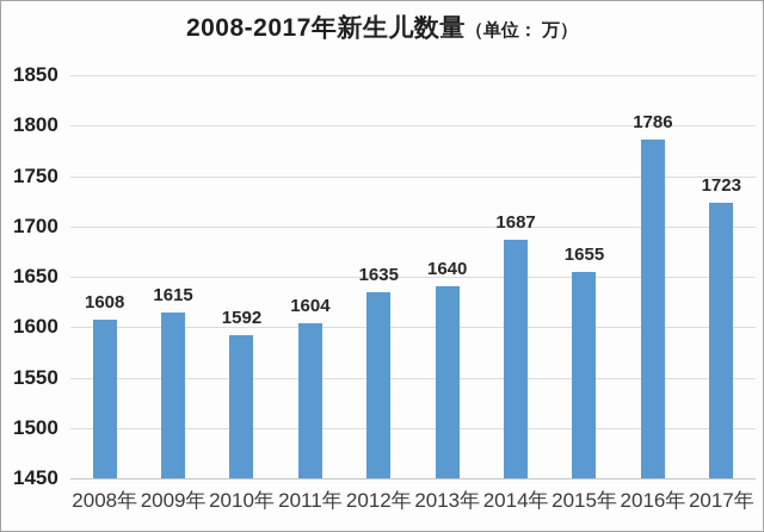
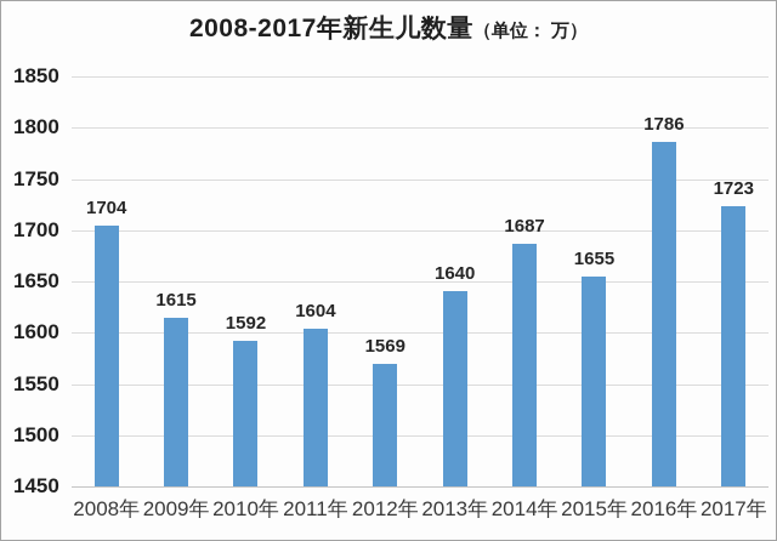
2008年: 1608 -> 1704
2012年: 1635 -> 1569
